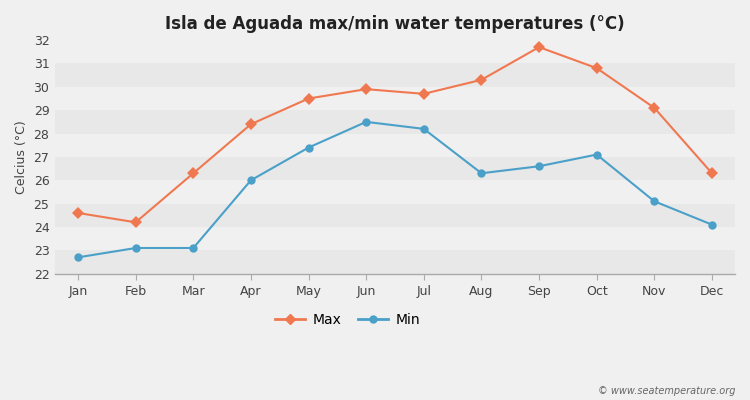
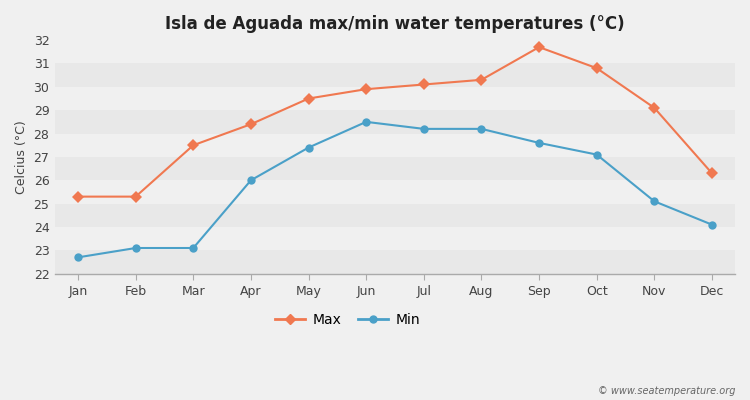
Max/Jan: 24.6 -> 25.3
Max/Feb: 24.2 -> 25.3
Max/Mar: 26.3 -> 27.5
Max/Jul: 29.7 -> 30.1
Min/Aug: 26.3 -> 28.2
Min/Sep: 26.6 -> 27.6
